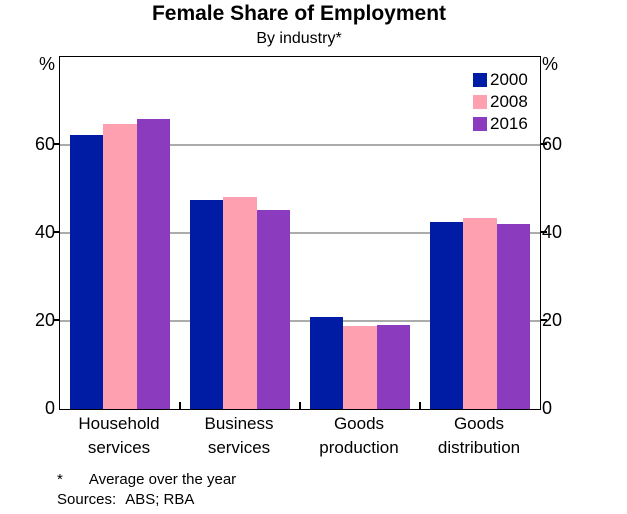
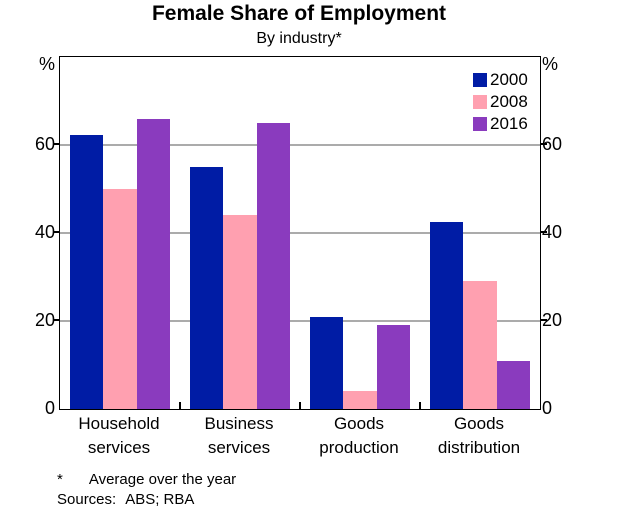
2008/Household services: 65 -> 50
2000/Business services: 47 -> 55
2008/Business services: 48 -> 44
2016/Business services: 45 -> 65
2008/Goods production: 19 -> 4
2008/Goods distribution: 43 -> 29
2016/Goods distribution: 42 -> 11
